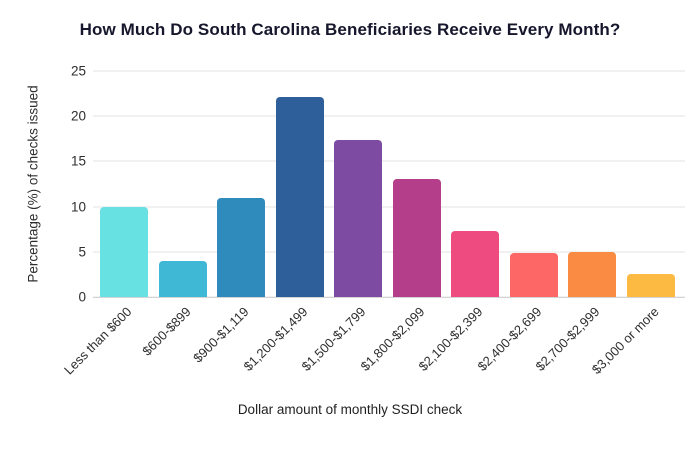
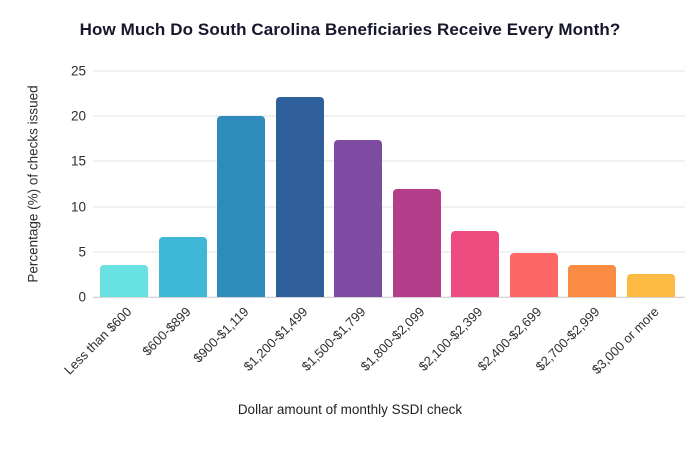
Less than $600: 10 -> 4
$600-$899: 4 -> 7
$900-$1,119: 11 -> 20
$1,800-$2,099: 13 -> 12
$2,700-$2,999: 5 -> 4
